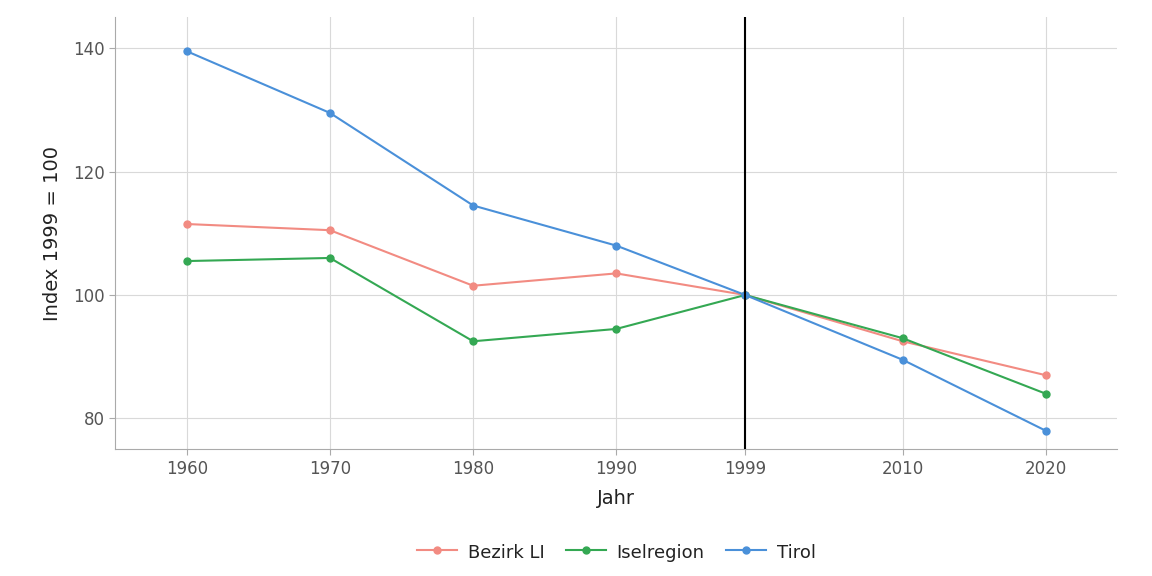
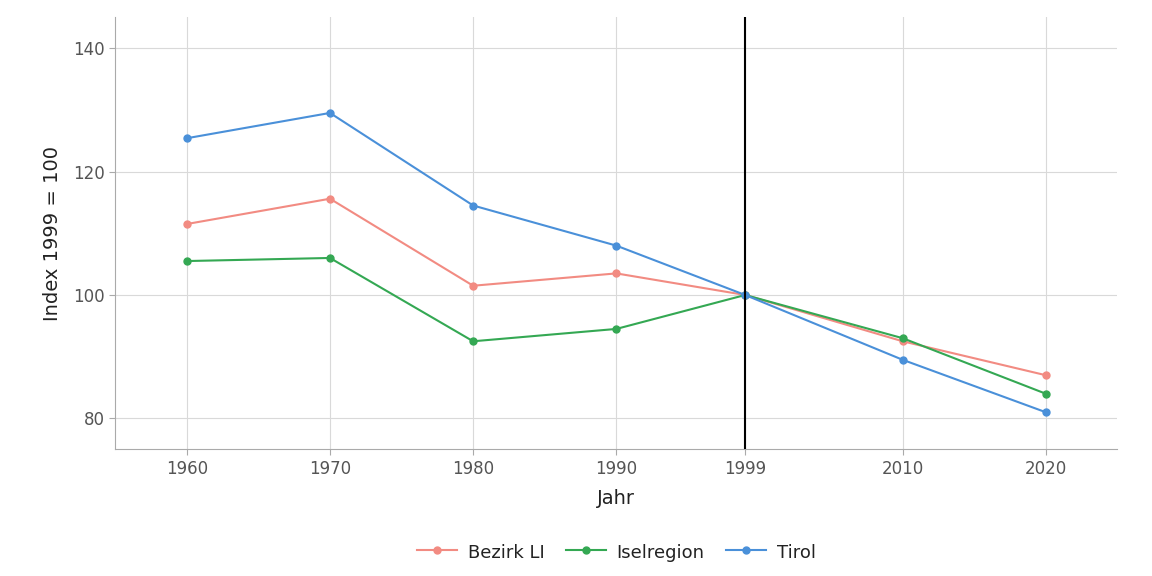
Tirol/1960: 139.5 -> 125.4
Bezirk LI/1970: 110.5 -> 115.6
Tirol/2020: 78.0 -> 81.0
